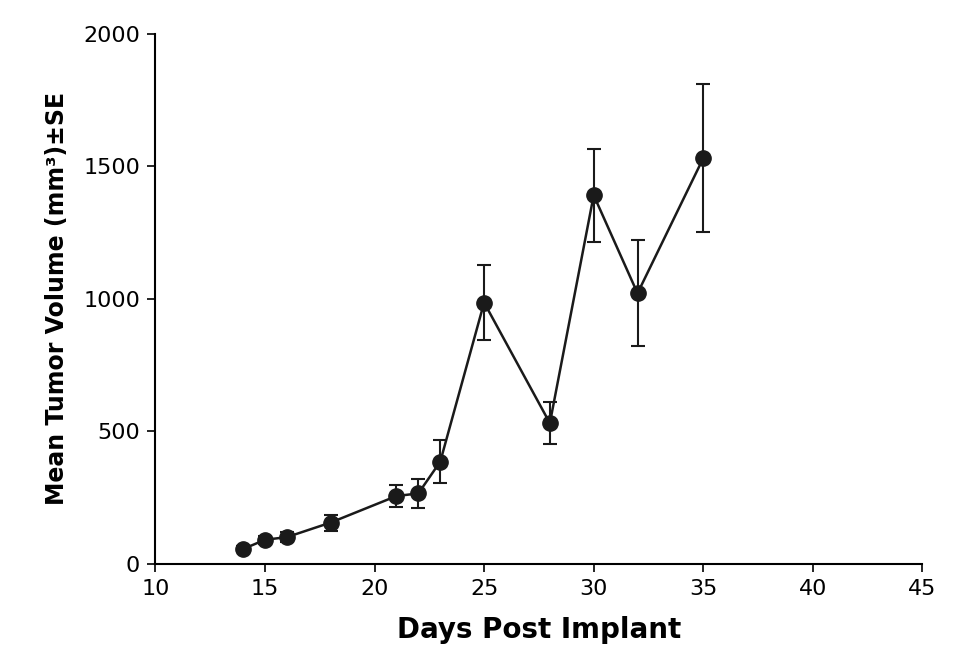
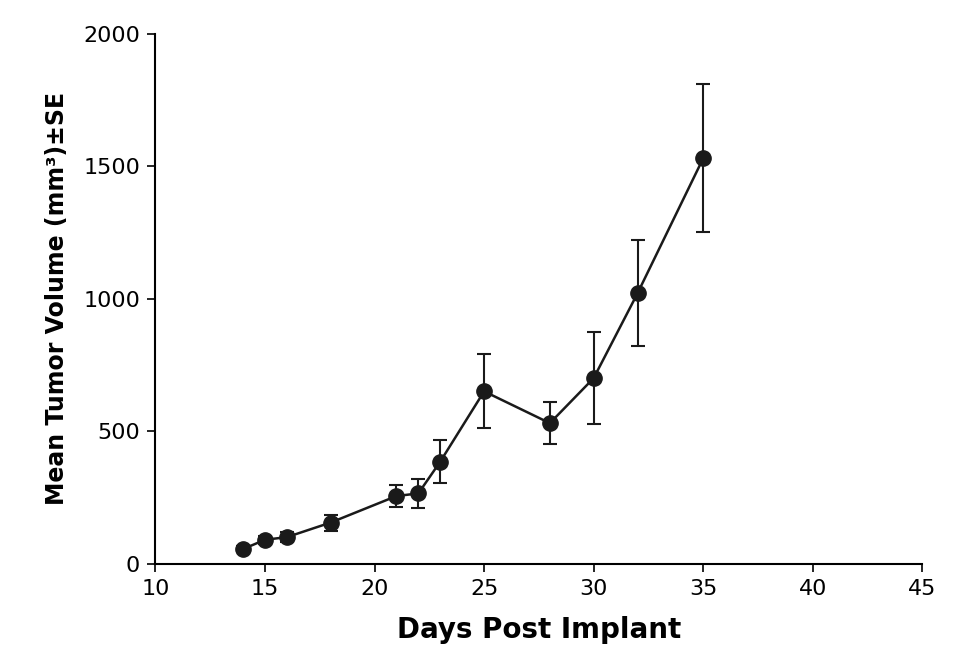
25: 985 -> 650
30: 1390 -> 700
